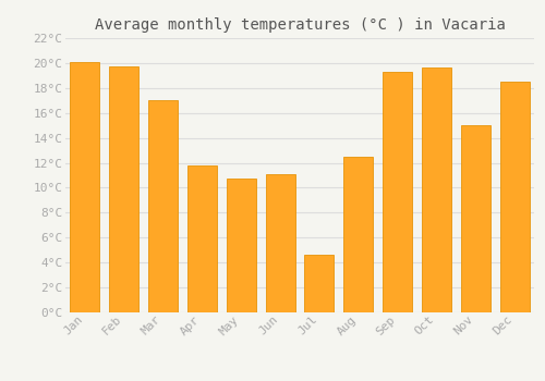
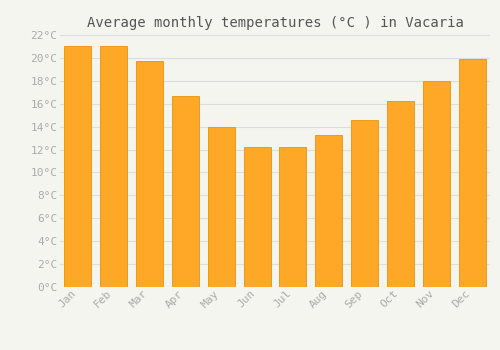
Jan: 20.1°C -> 21.0°C
Feb: 19.7°C -> 21.0°C
Mar: 17.0°C -> 19.7°C
Apr: 11.8°C -> 16.7°C
May: 10.7°C -> 14.0°C
Jun: 11.1°C -> 12.2°C
Jul: 4.6°C -> 12.2°C
Aug: 12.5°C -> 13.3°C
Sep: 19.3°C -> 14.6°C
Oct: 19.6°C -> 16.2°C
Nov: 15.0°C -> 18.0°C
Dec: 18.5°C -> 19.9°C
